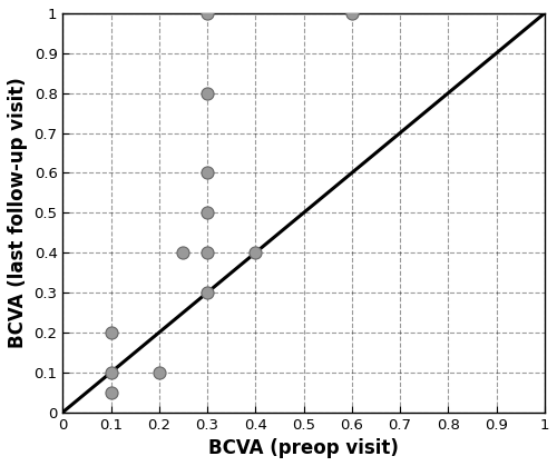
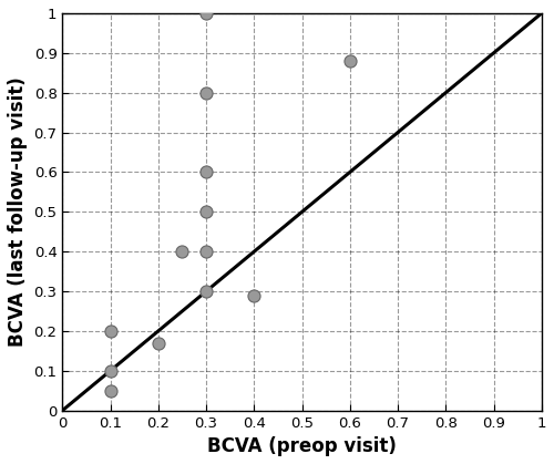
0.2: 0.10 -> 0.17
0.4: 0.40 -> 0.29
0.6: 1.00 -> 0.88
